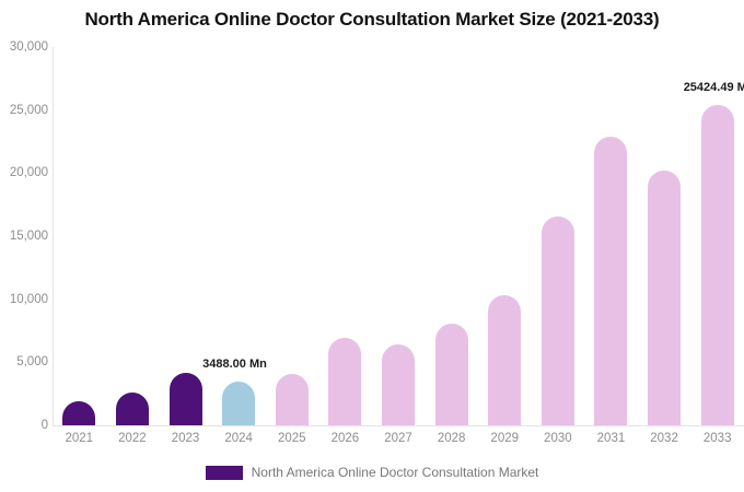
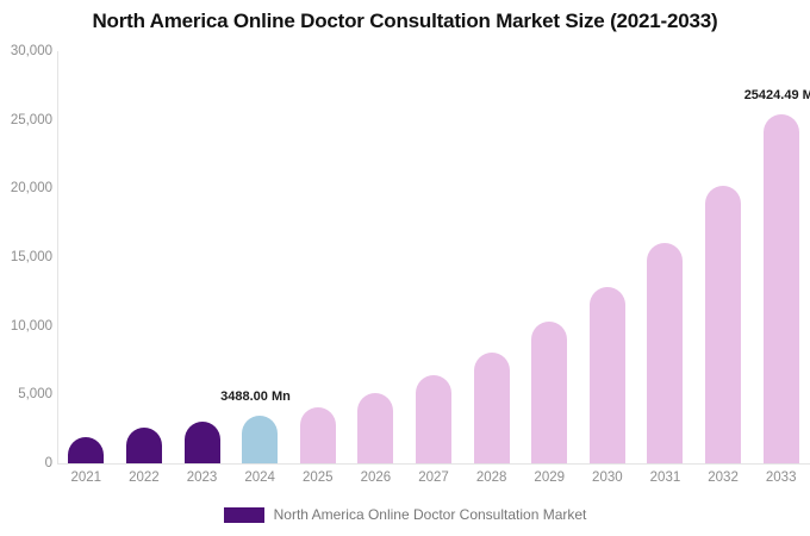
2023: 4200 -> 3000
2026: 6900 -> 5200
2030: 16600 -> 12800
2031: 22900 -> 16000
